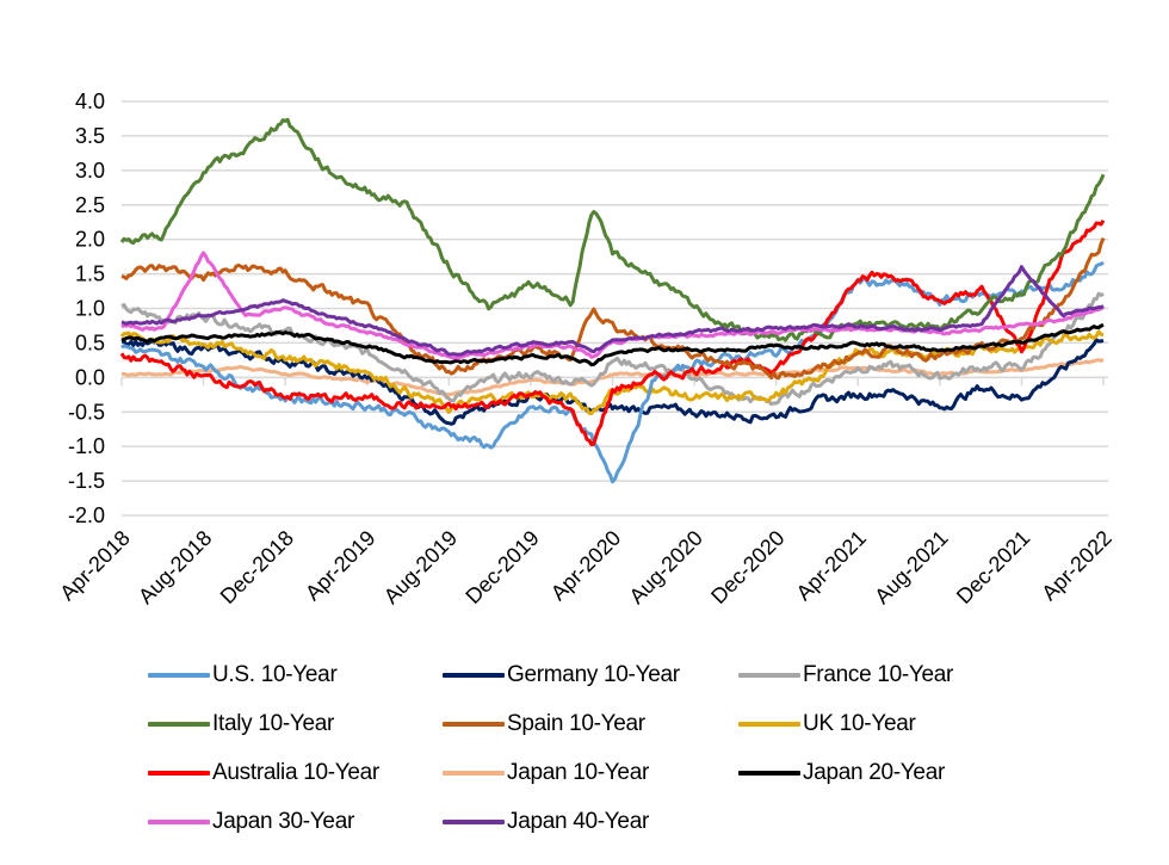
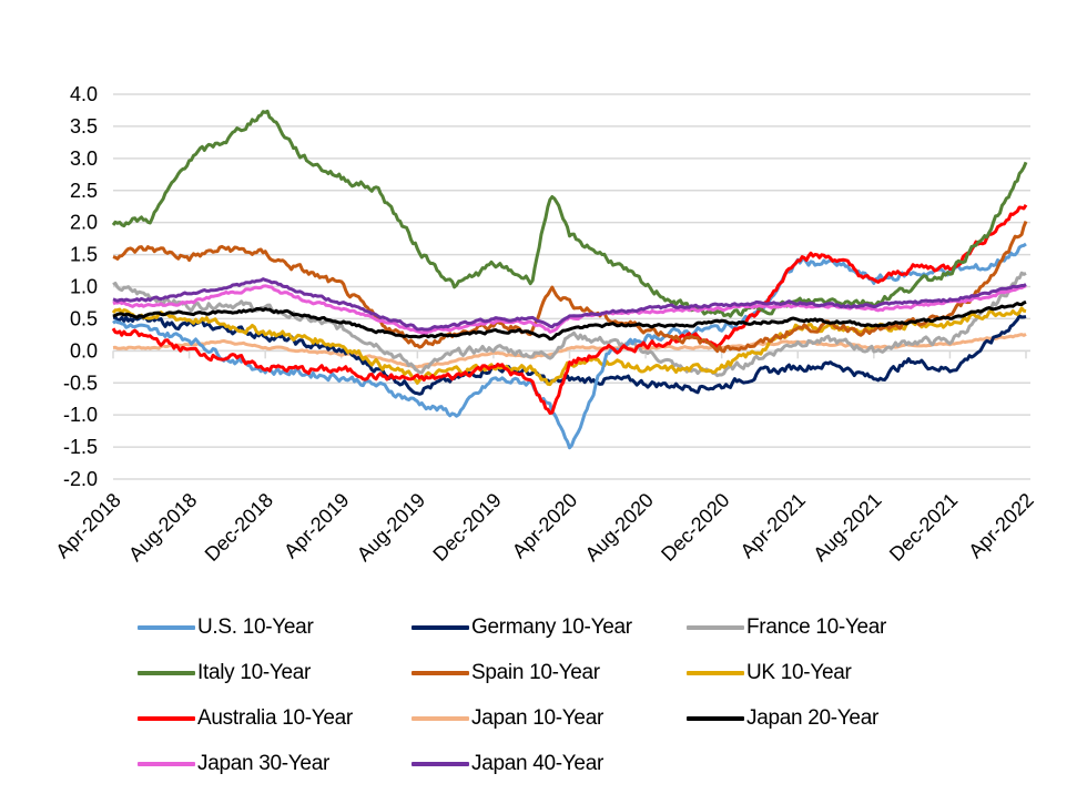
France 10-Year/Aug-2018: 0.9 -> 0.7
Japan 30-Year/Aug-2018: 1.8 -> 0.8
Australia 10-Year/Dec-2021: 0.4 -> 1.3
Japan 40-Year/Dec-2021: 1.6 -> 0.8
